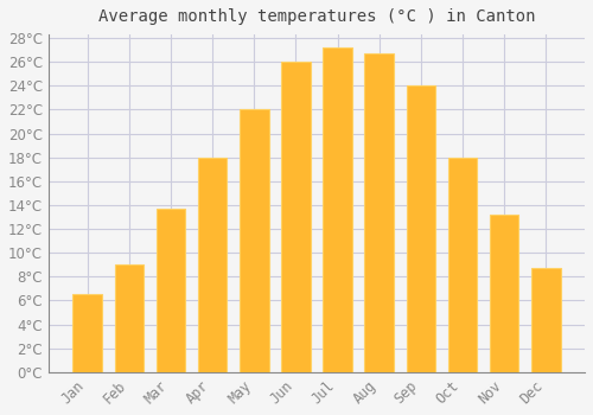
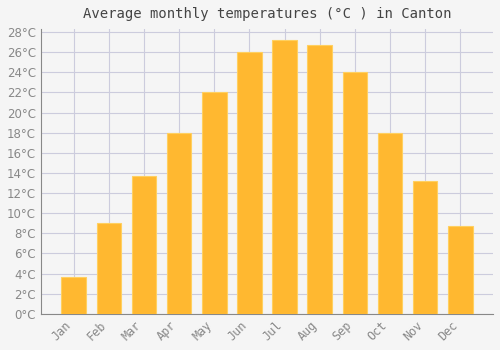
Jan: 6.5°C -> 3.7°C
